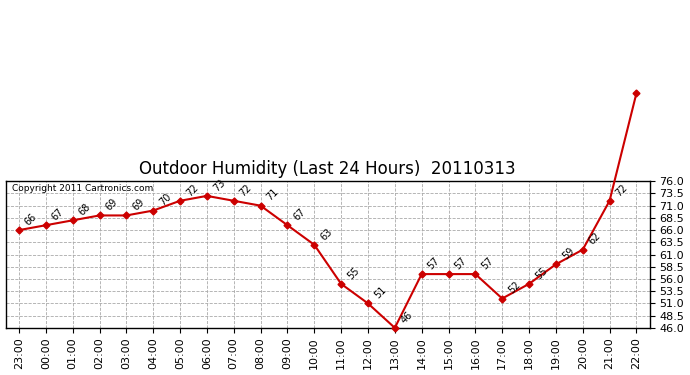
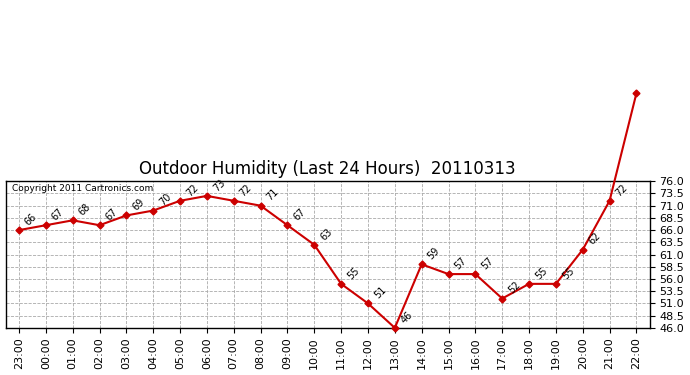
02:00: 69 -> 67
14:00: 57 -> 59
19:00: 59 -> 55
